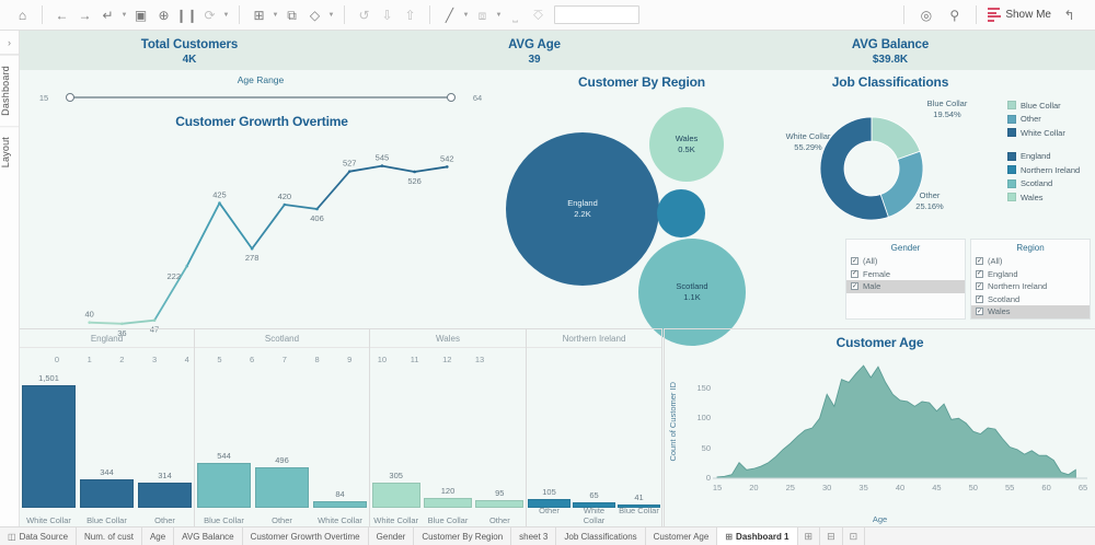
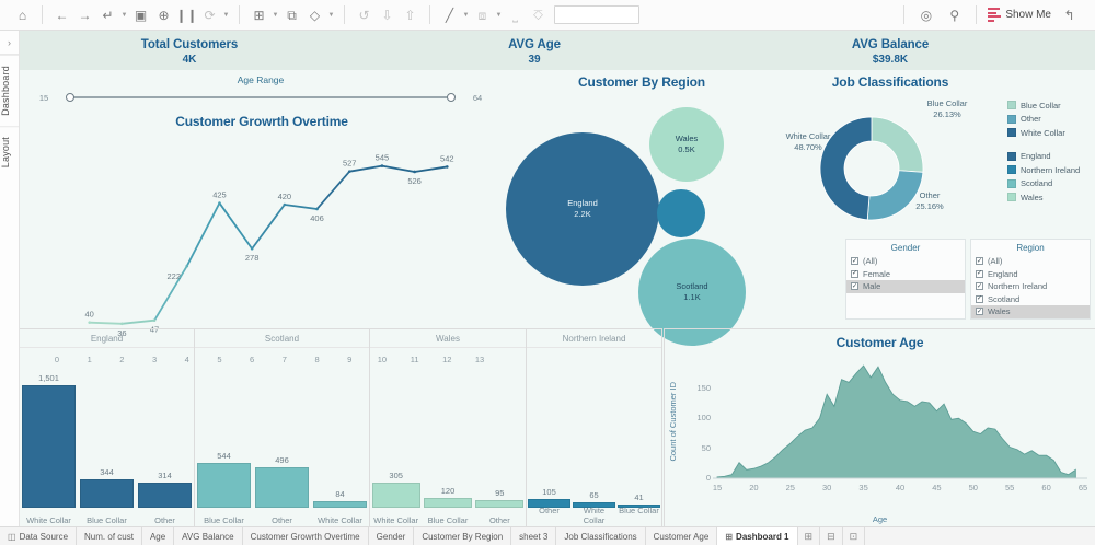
Job Classifications/White Collar: 55.29% -> 48.70%
Job Classifications/Blue Collar: 19.54% -> 26.13%
